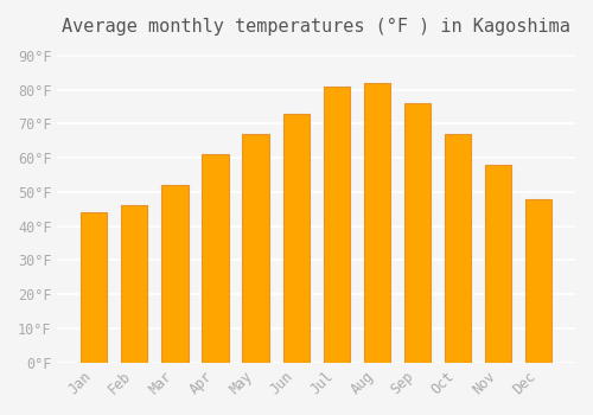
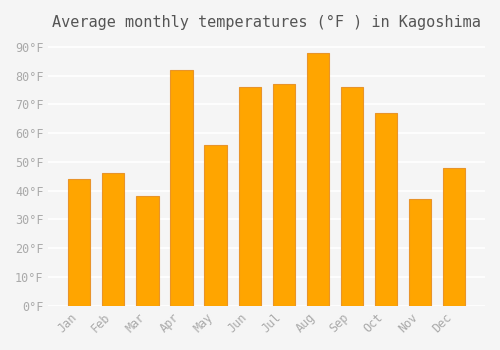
Mar: 52°F -> 38°F
Apr: 61°F -> 82°F
May: 67°F -> 56°F
Jun: 73°F -> 76°F
Jul: 81°F -> 77°F
Aug: 82°F -> 88°F
Nov: 58°F -> 37°F
